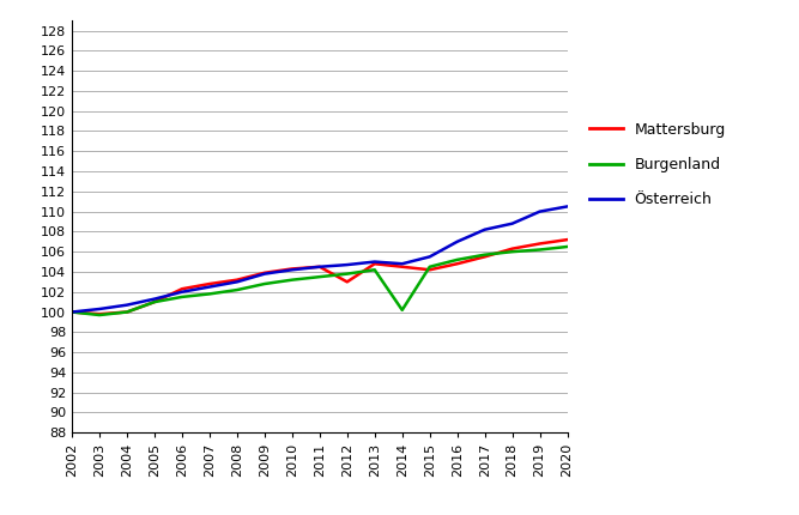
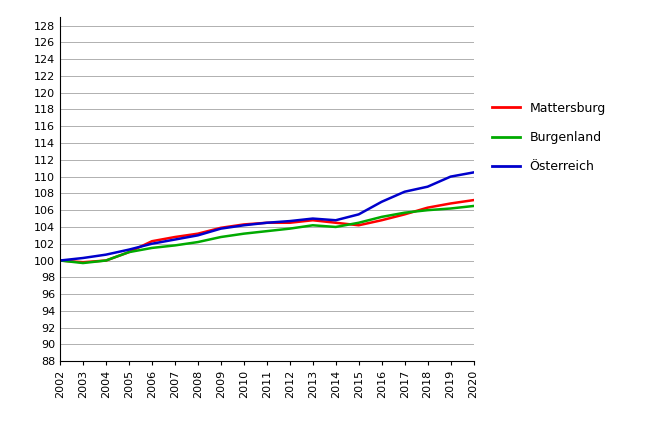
Mattersburg/2012: 103.0 -> 104.5
Burgenland/2014: 100.2 -> 104.0
